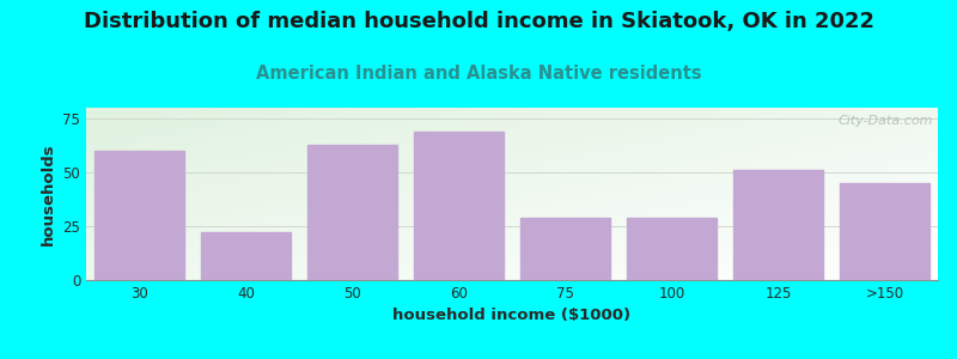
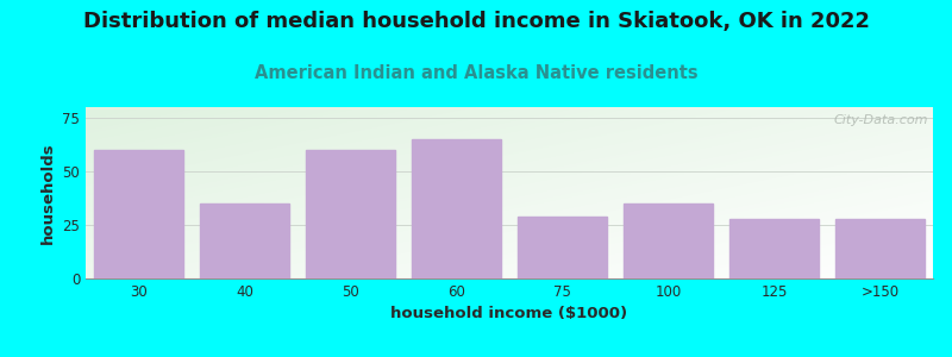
40: 22 -> 35
50: 63 -> 60
60: 69 -> 65
100: 29 -> 35
125: 51 -> 28
>150: 45 -> 28
